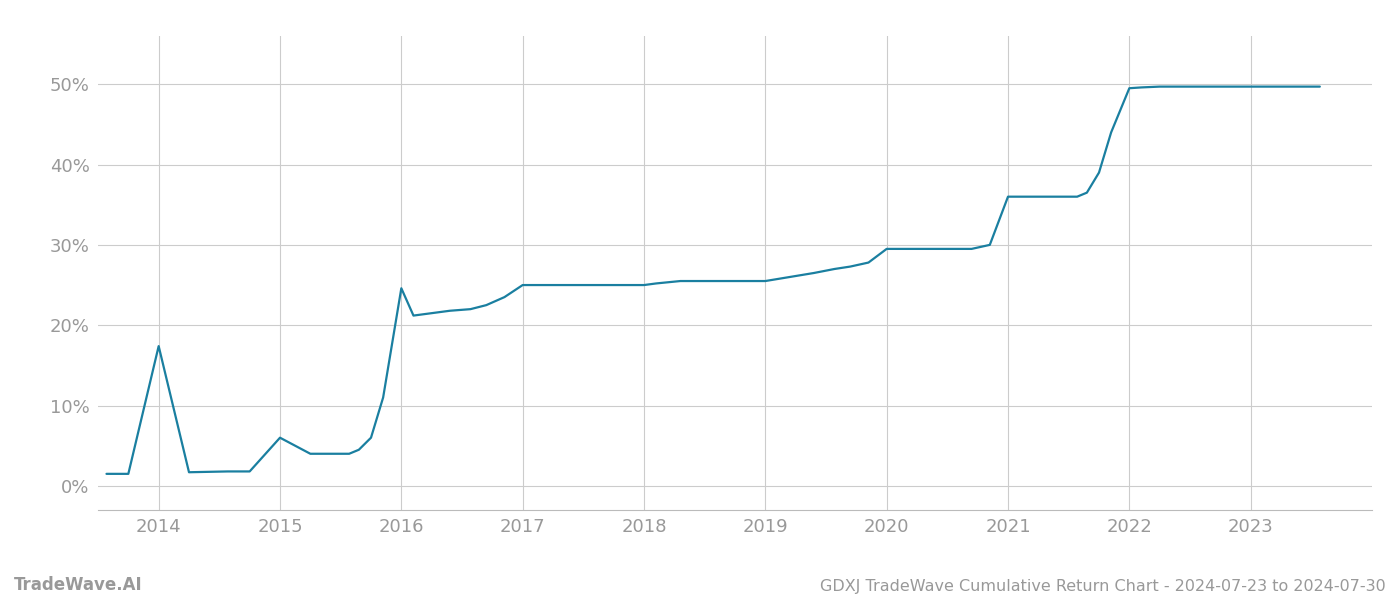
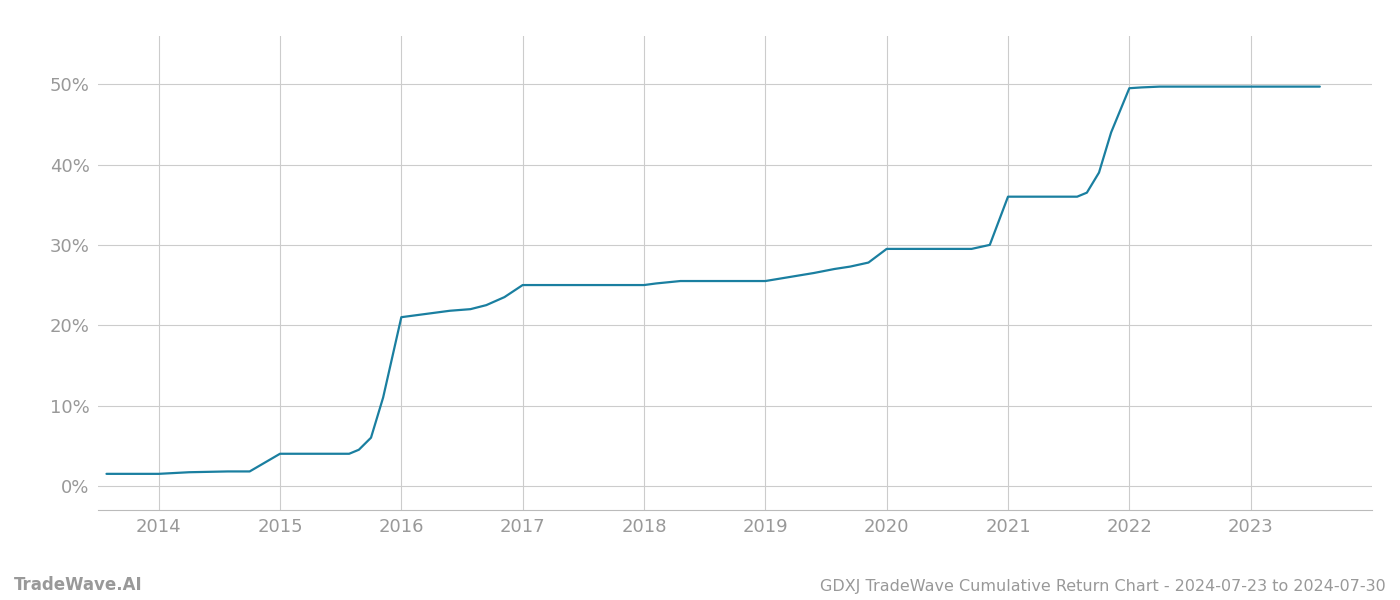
2014: 17.4% -> 1.5%
2015: 6.0% -> 4.0%
2016: 24.6% -> 21.0%
